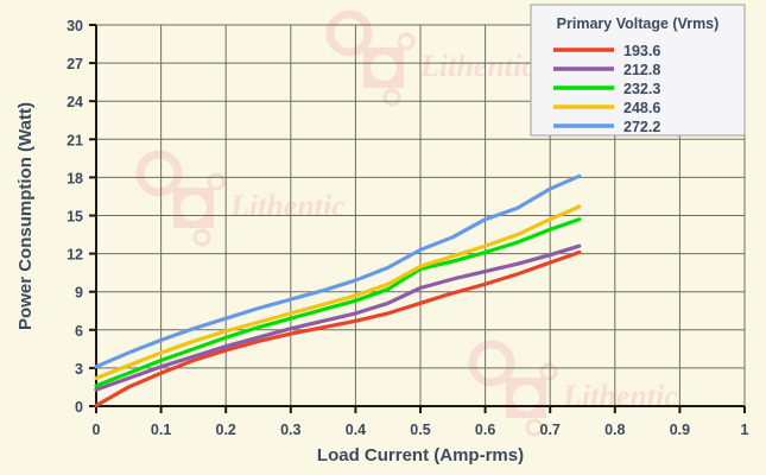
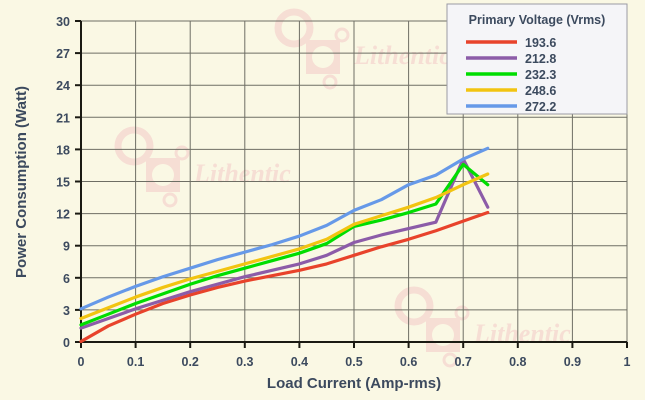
212.8/0.7: 11.9 -> 17.1
232.3/0.7: 13.9 -> 16.6
